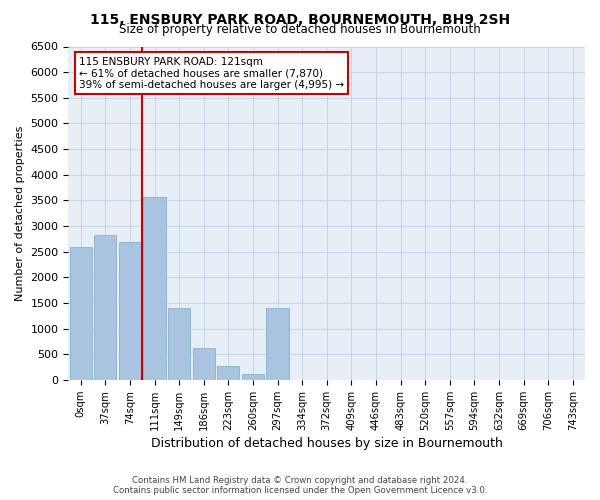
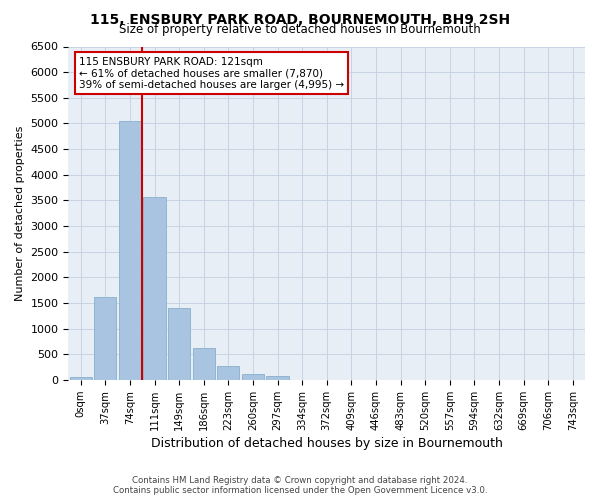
0sqm: 2600 -> 50
37sqm: 2820 -> 1620
74sqm: 2680 -> 5050
297sqm: 1400 -> 80
